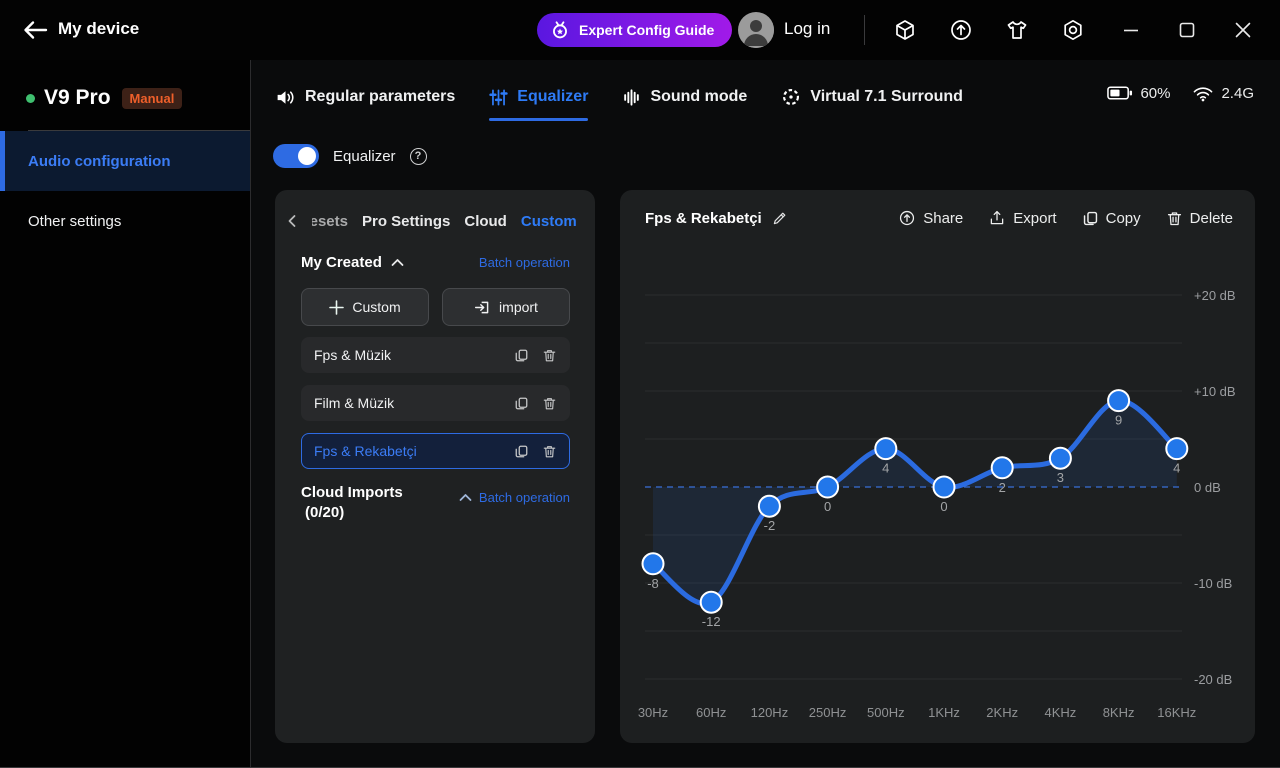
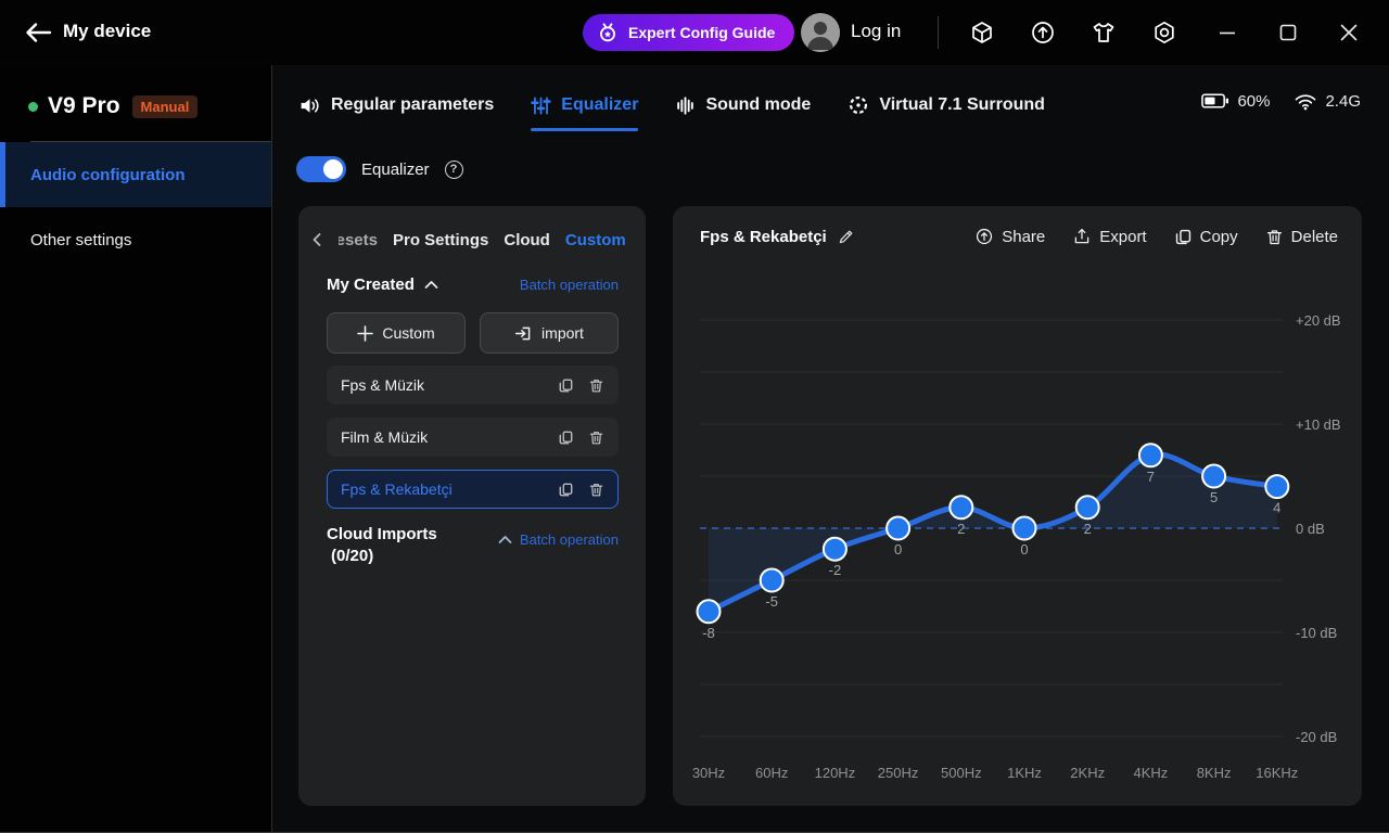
60Hz: -12 -> -5
500Hz: 4 -> 2
4KHz: 3 -> 7
8KHz: 9 -> 5
